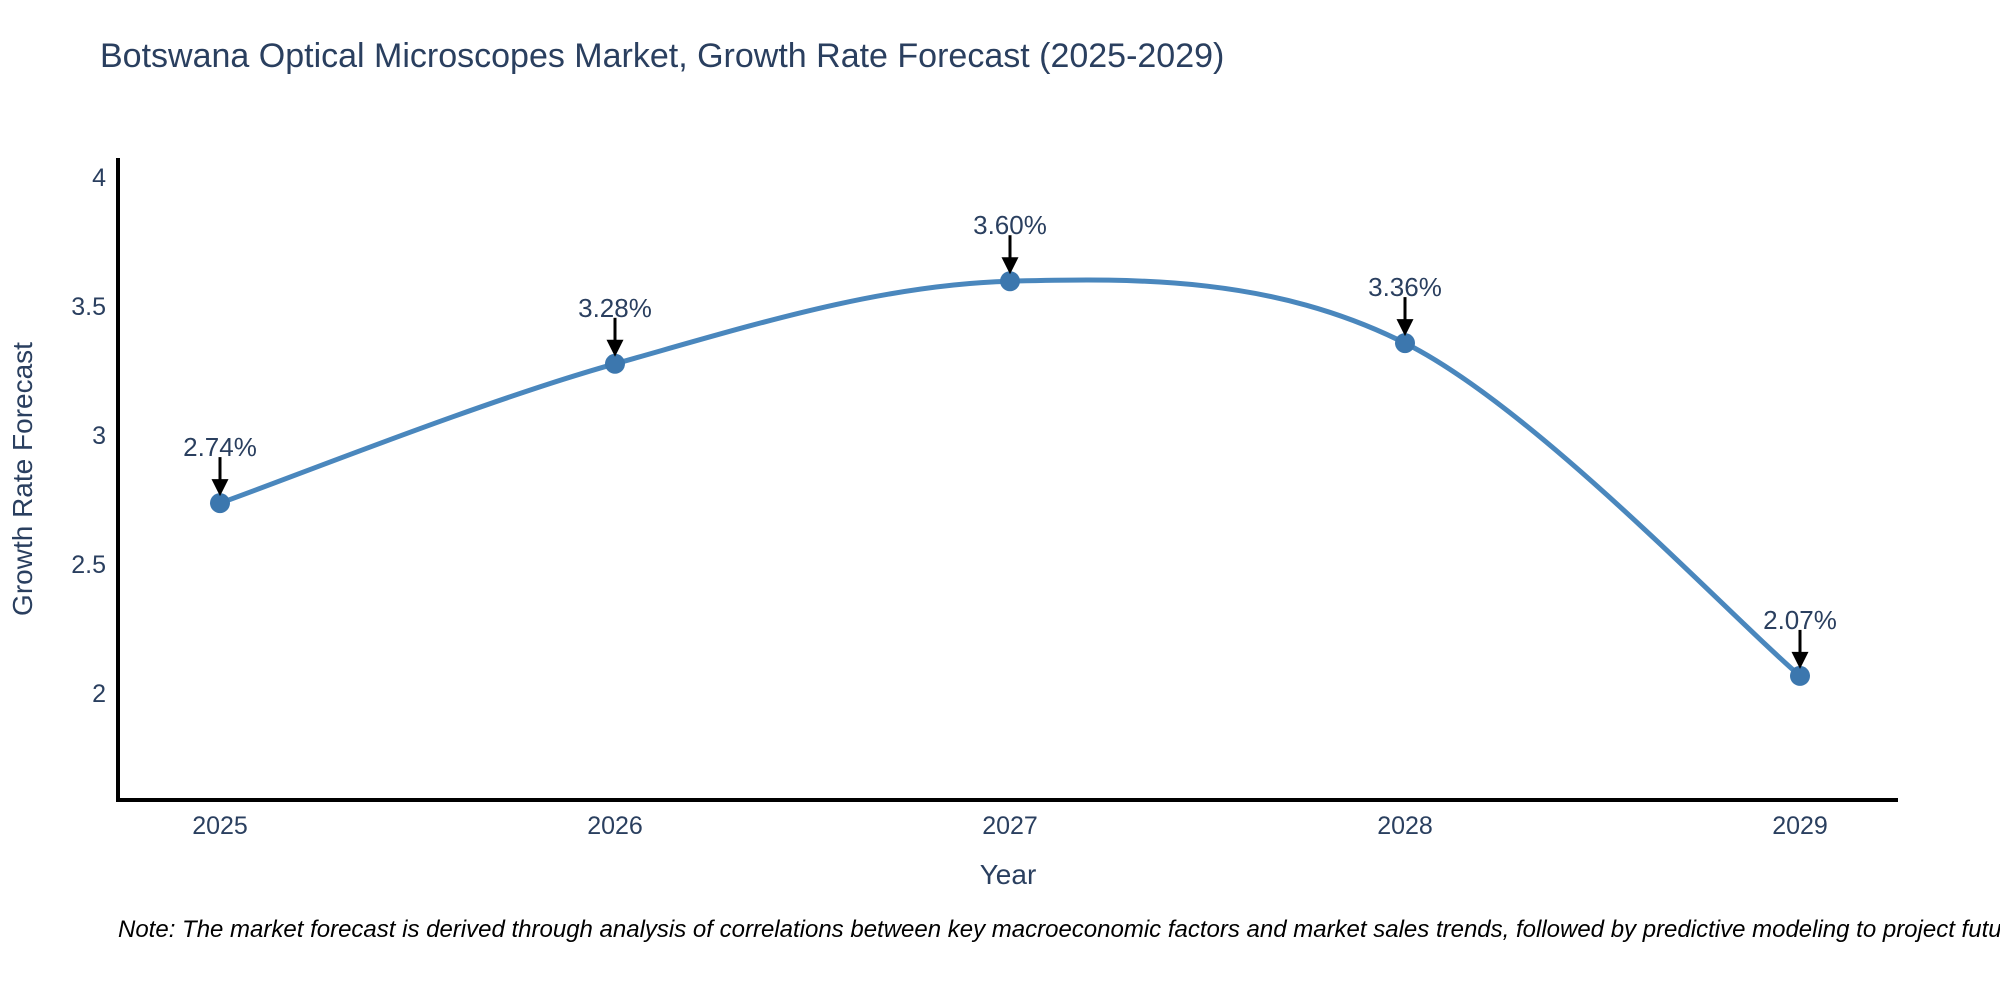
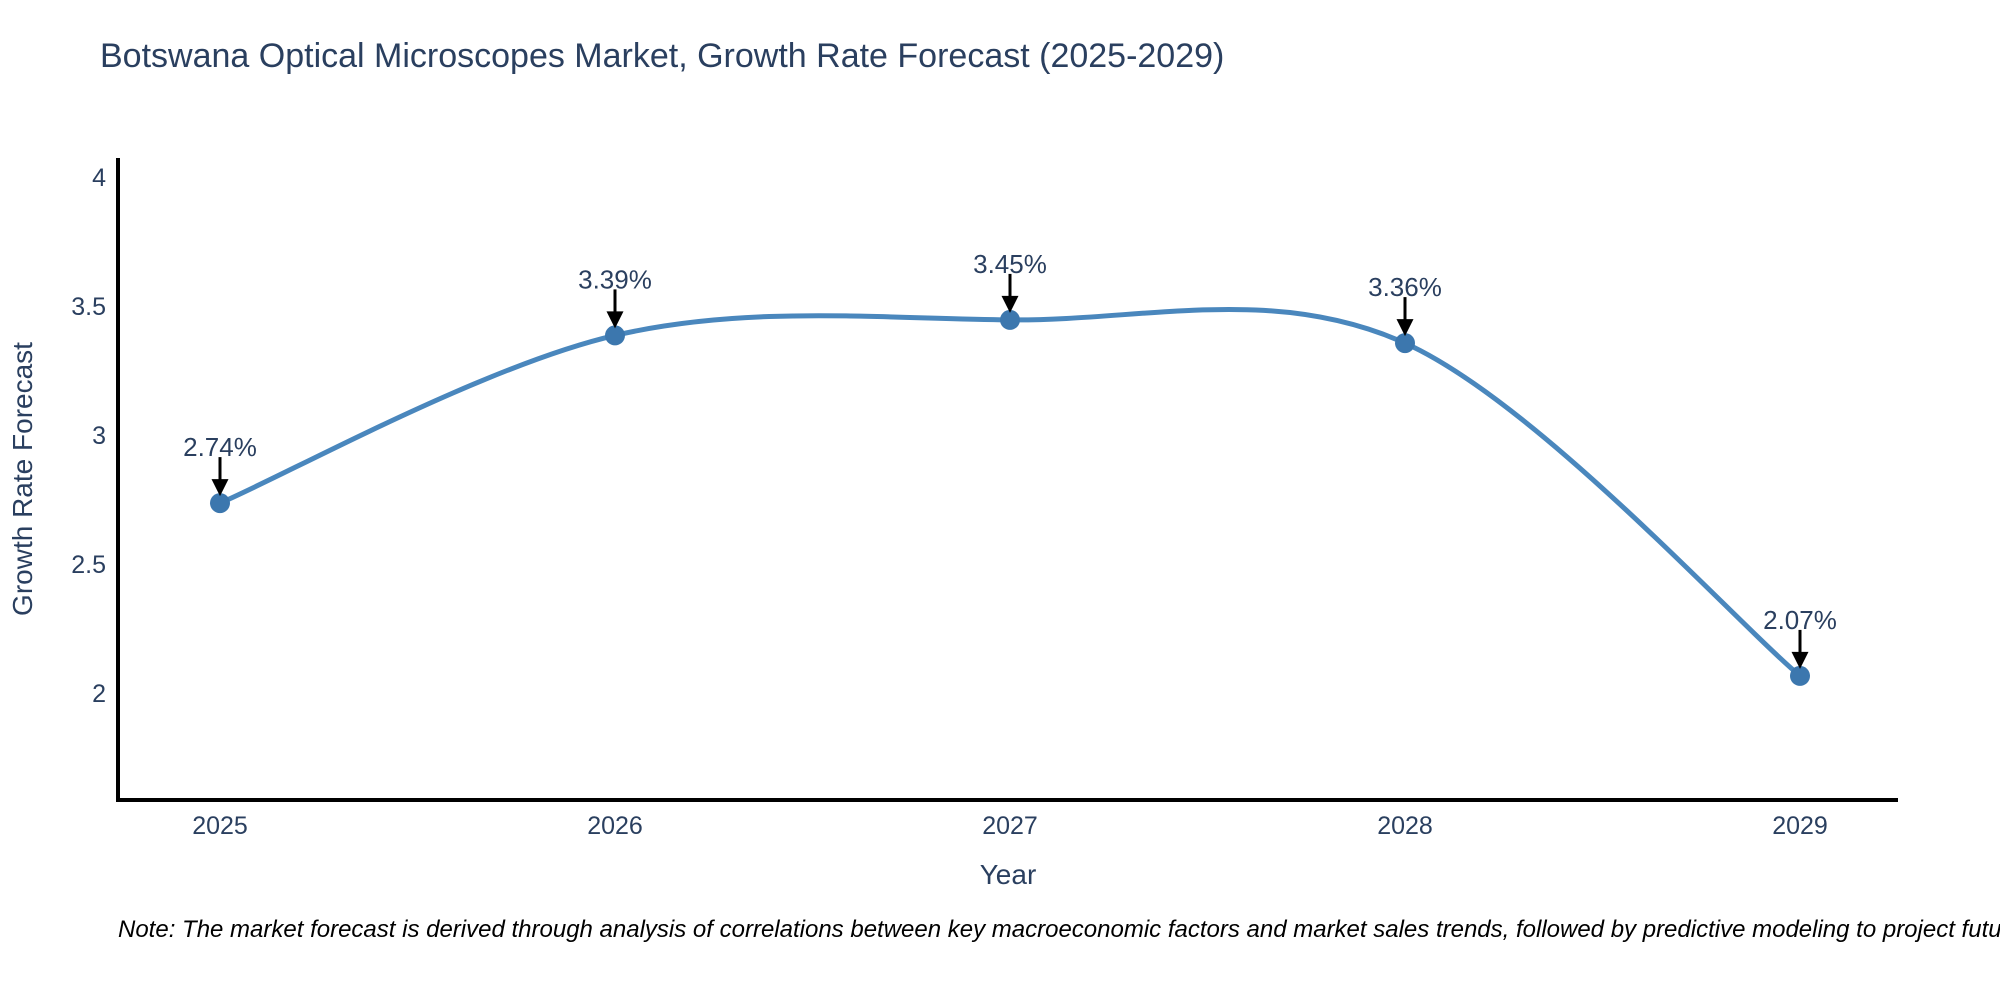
2026: 3.28% -> 3.39%
2027: 3.60% -> 3.45%
